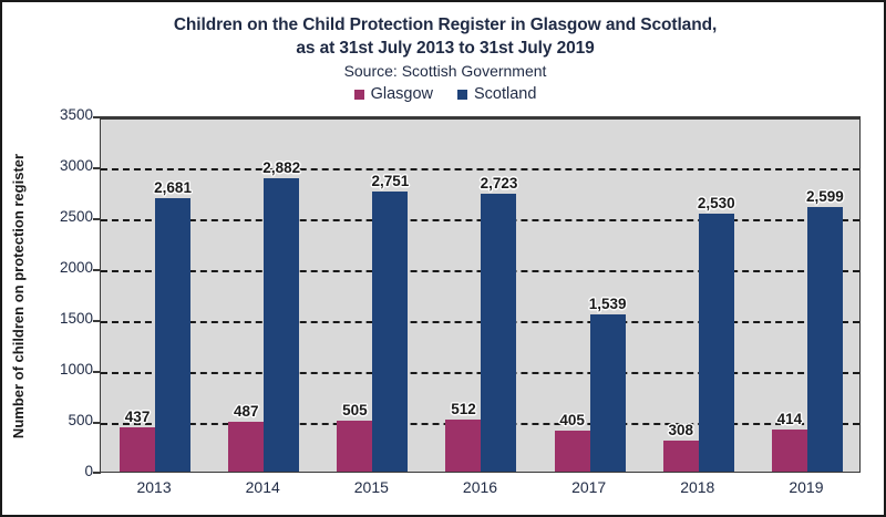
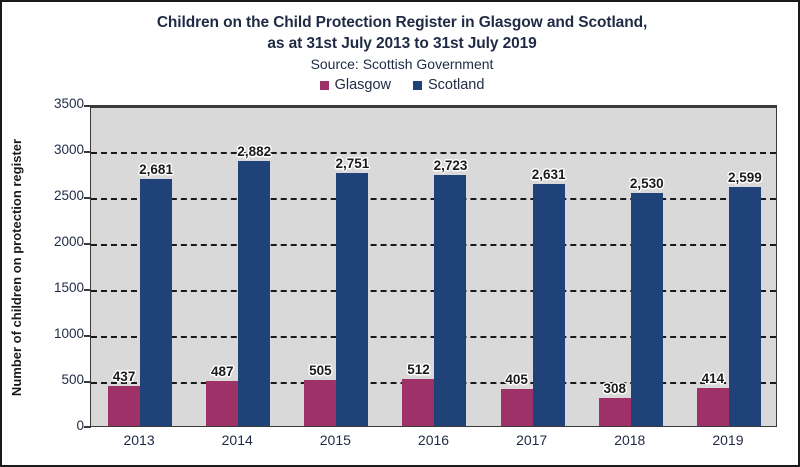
Scotland/2017: 1,539 -> 2,631
